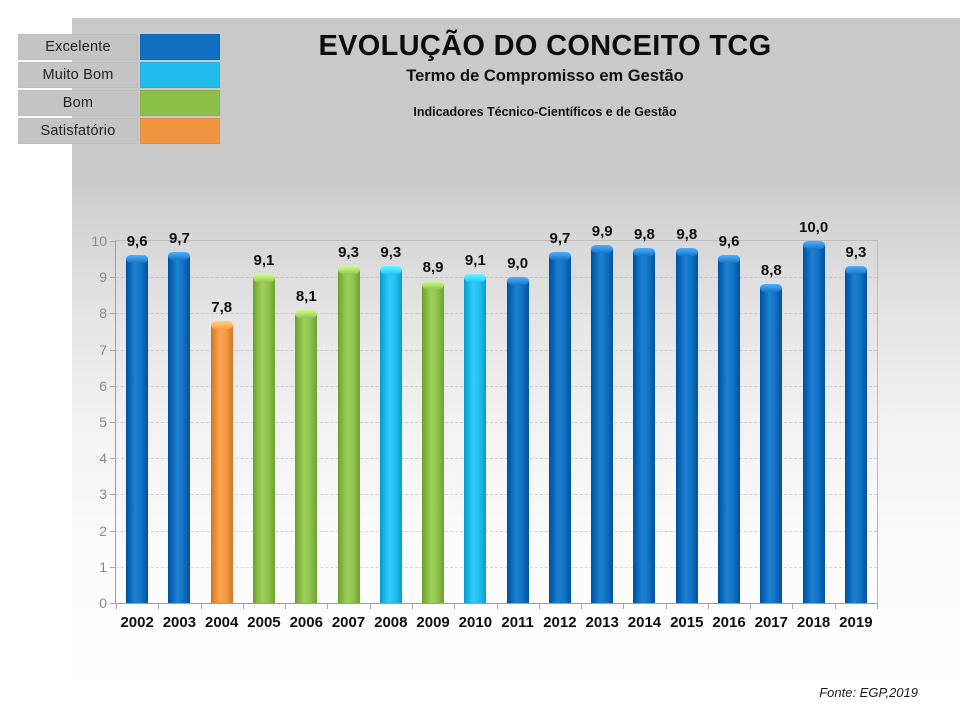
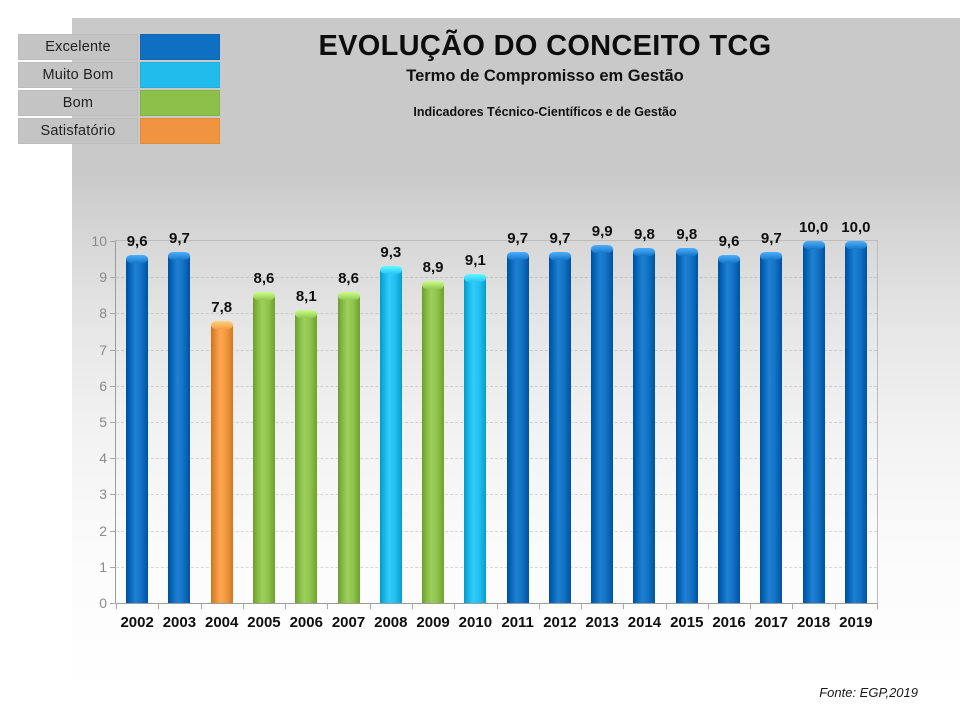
2005: 9,1 -> 8,6
2007: 9,3 -> 8,6
2011: 9,0 -> 9,7
2017: 8,8 -> 9,7
2019: 9,3 -> 10,0
